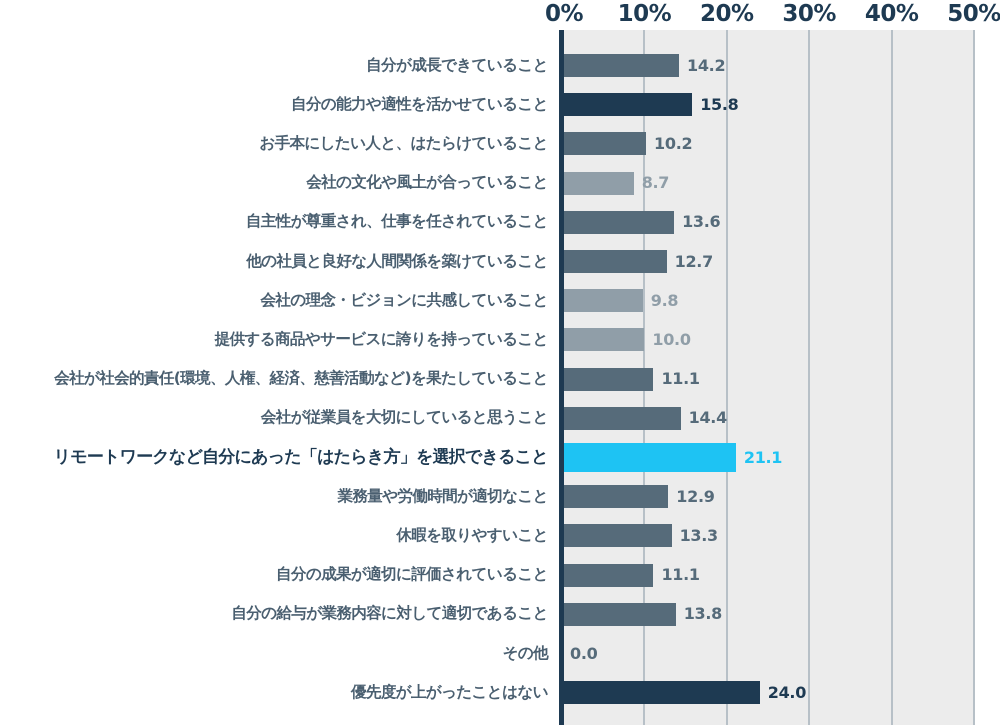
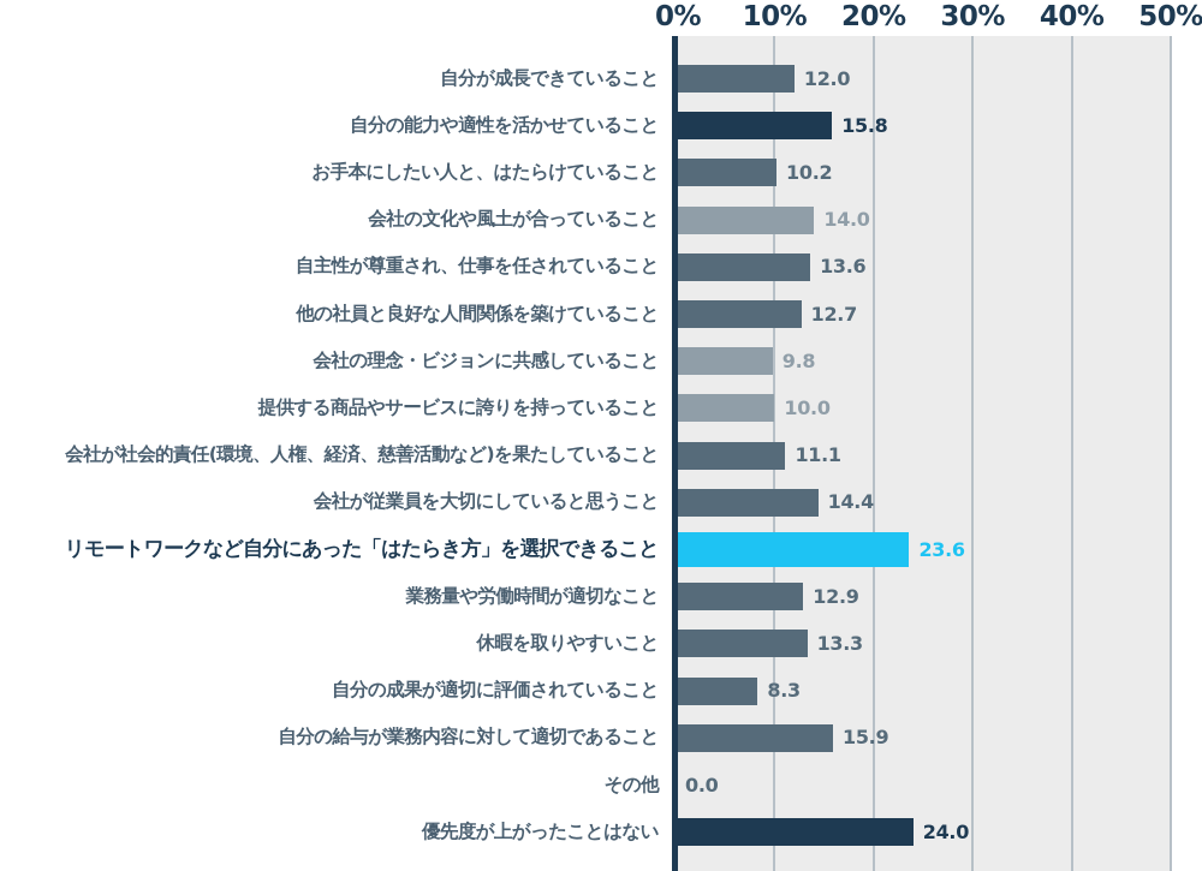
自分が成長できていること: 14.2 -> 12.0
会社の文化や風土が合っていること: 8.7 -> 14.0
リモートワークなど自分にあった「はたらき方」を選択できること: 21.1 -> 23.6
自分の成果が適切に評価されていること: 11.1 -> 8.3
自分の給与が業務内容に対して適切であること: 13.8 -> 15.9
